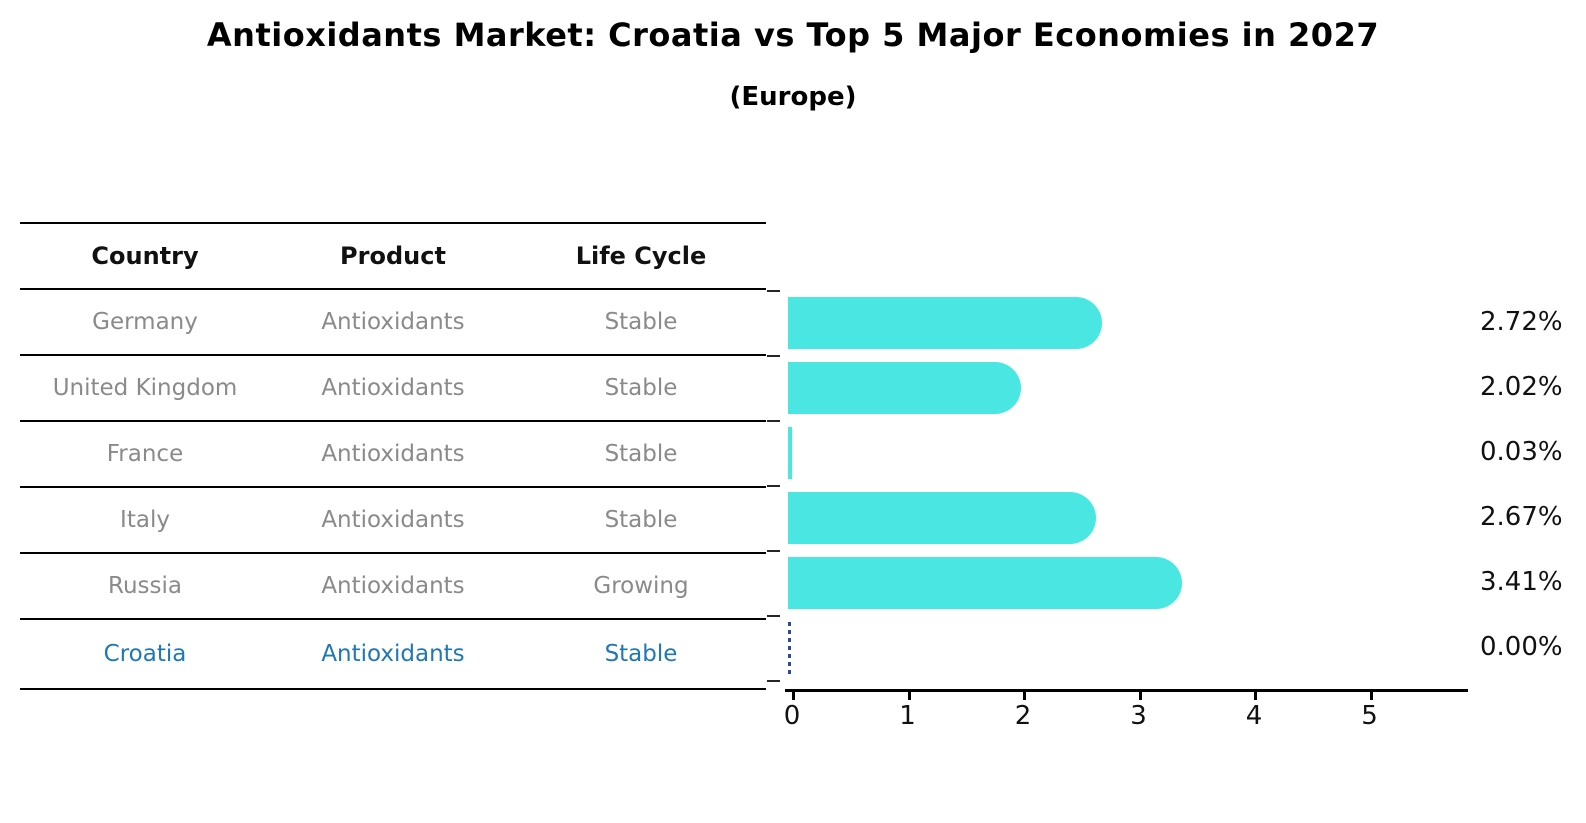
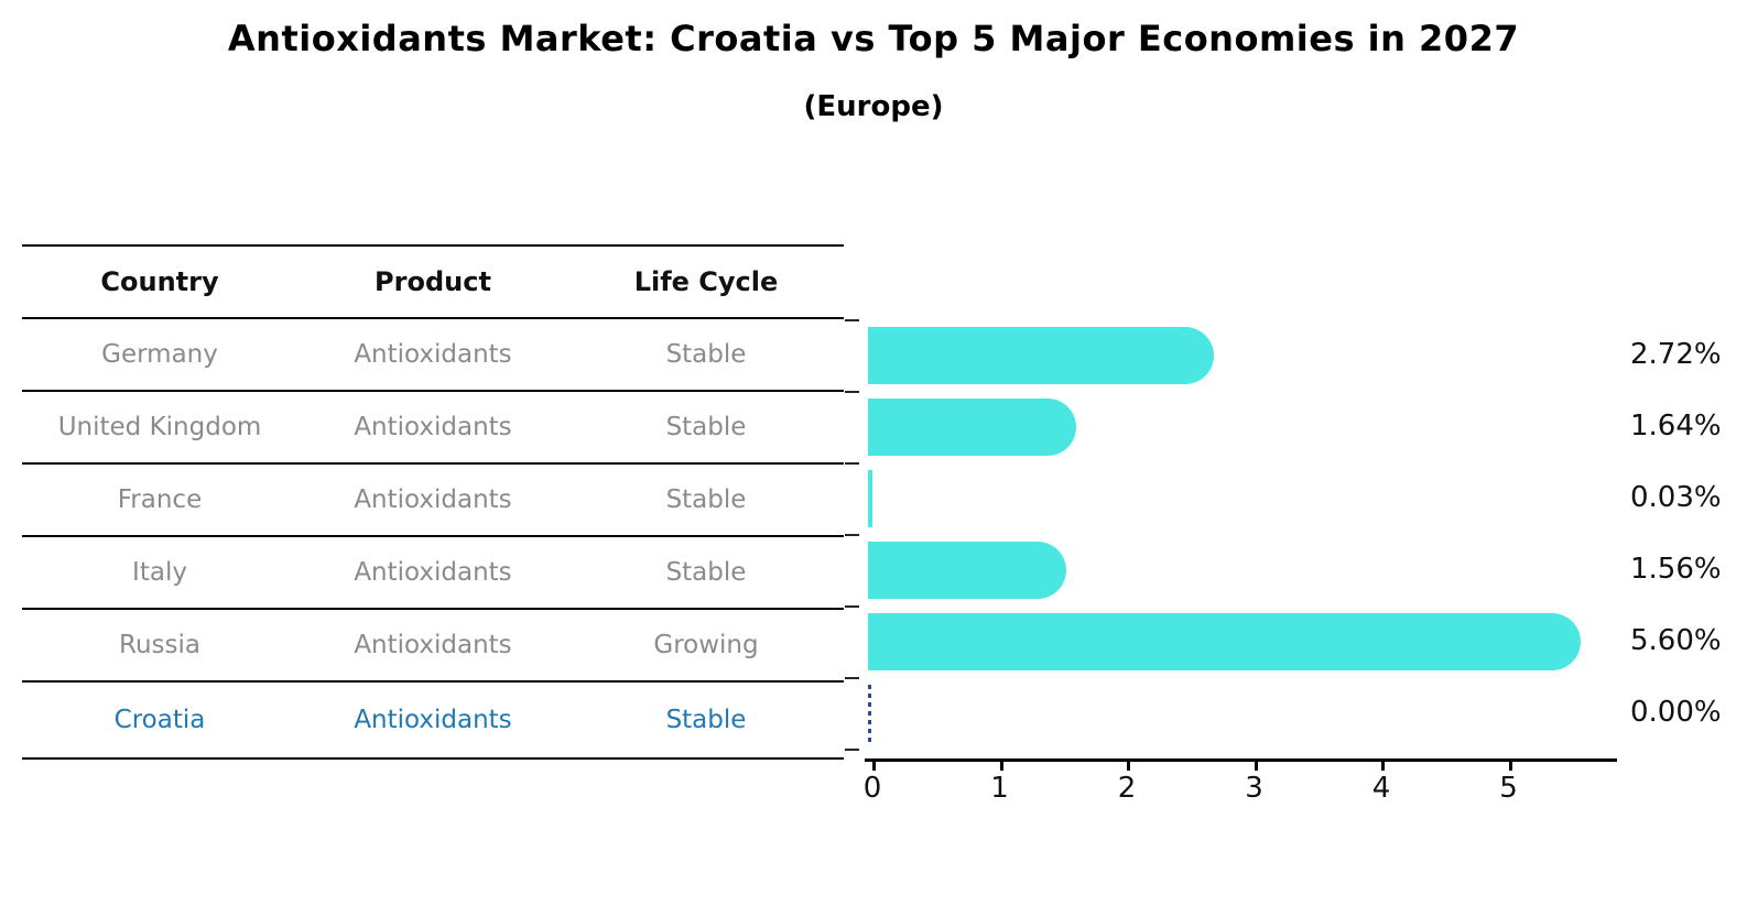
United Kingdom: 2.02% -> 1.64%
Italy: 2.67% -> 1.56%
Russia: 3.41% -> 5.60%
